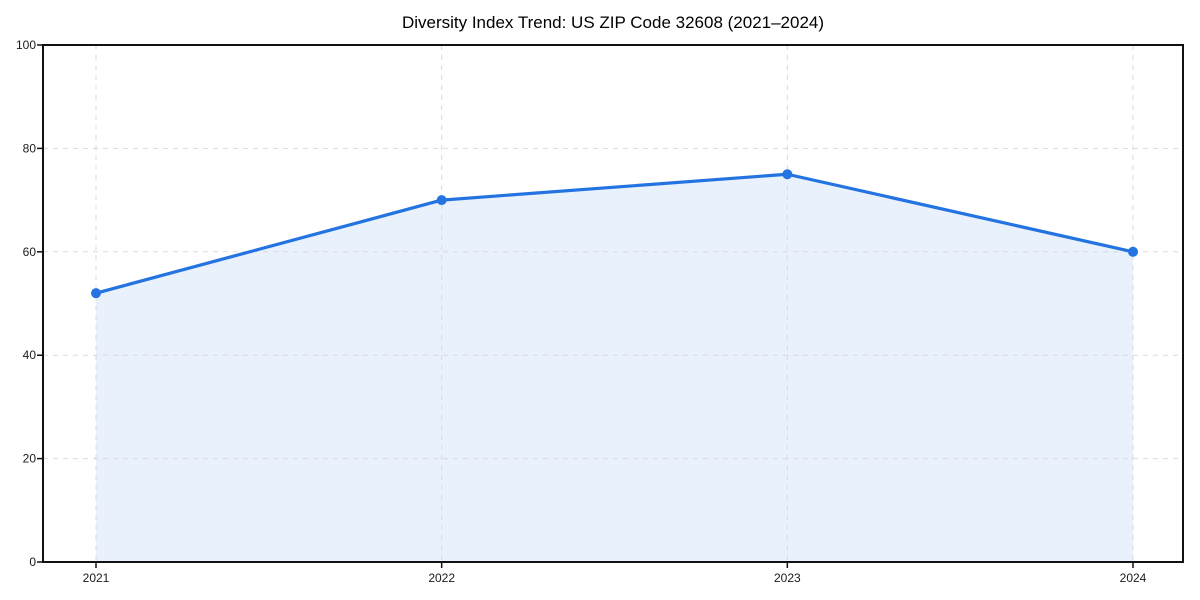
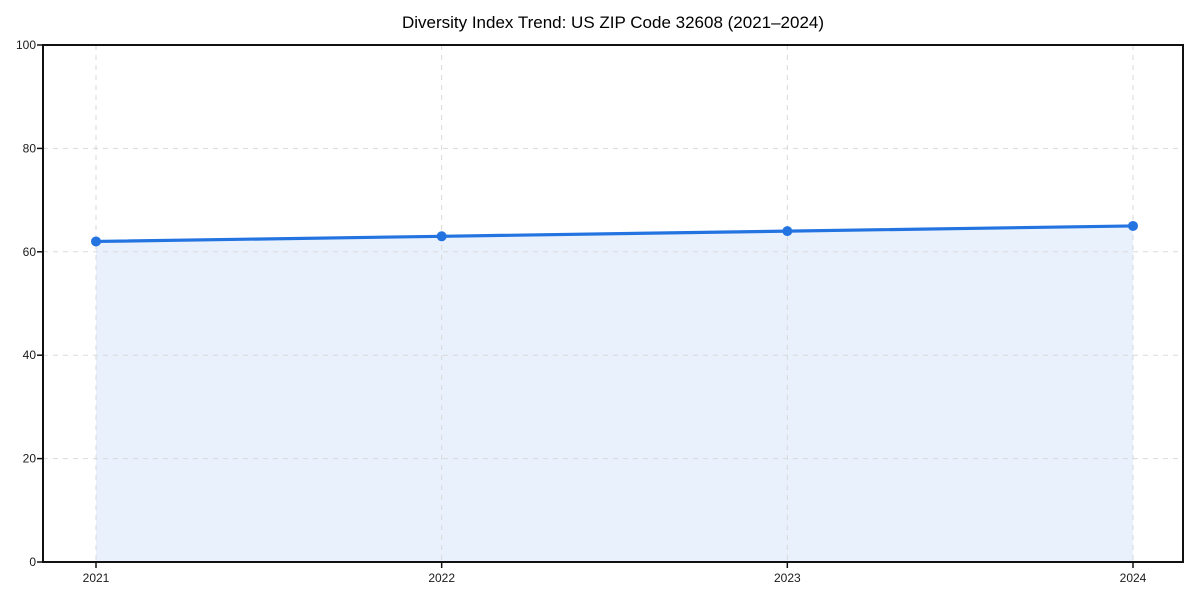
2021: 52 -> 62
2022: 70 -> 63
2023: 75 -> 64
2024: 60 -> 65
